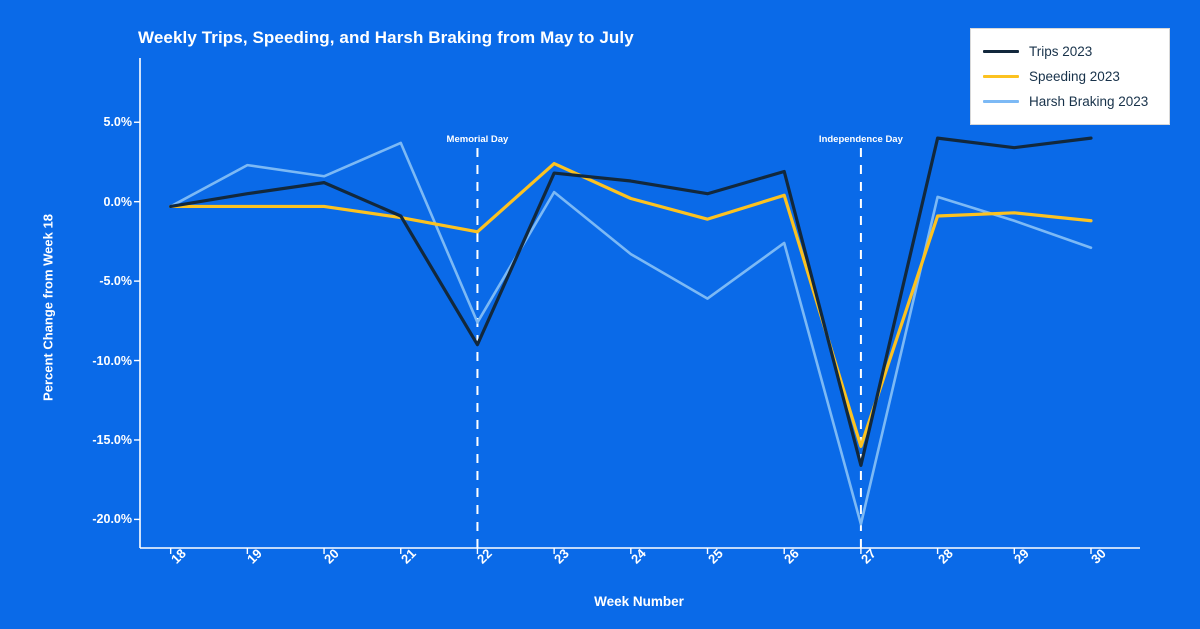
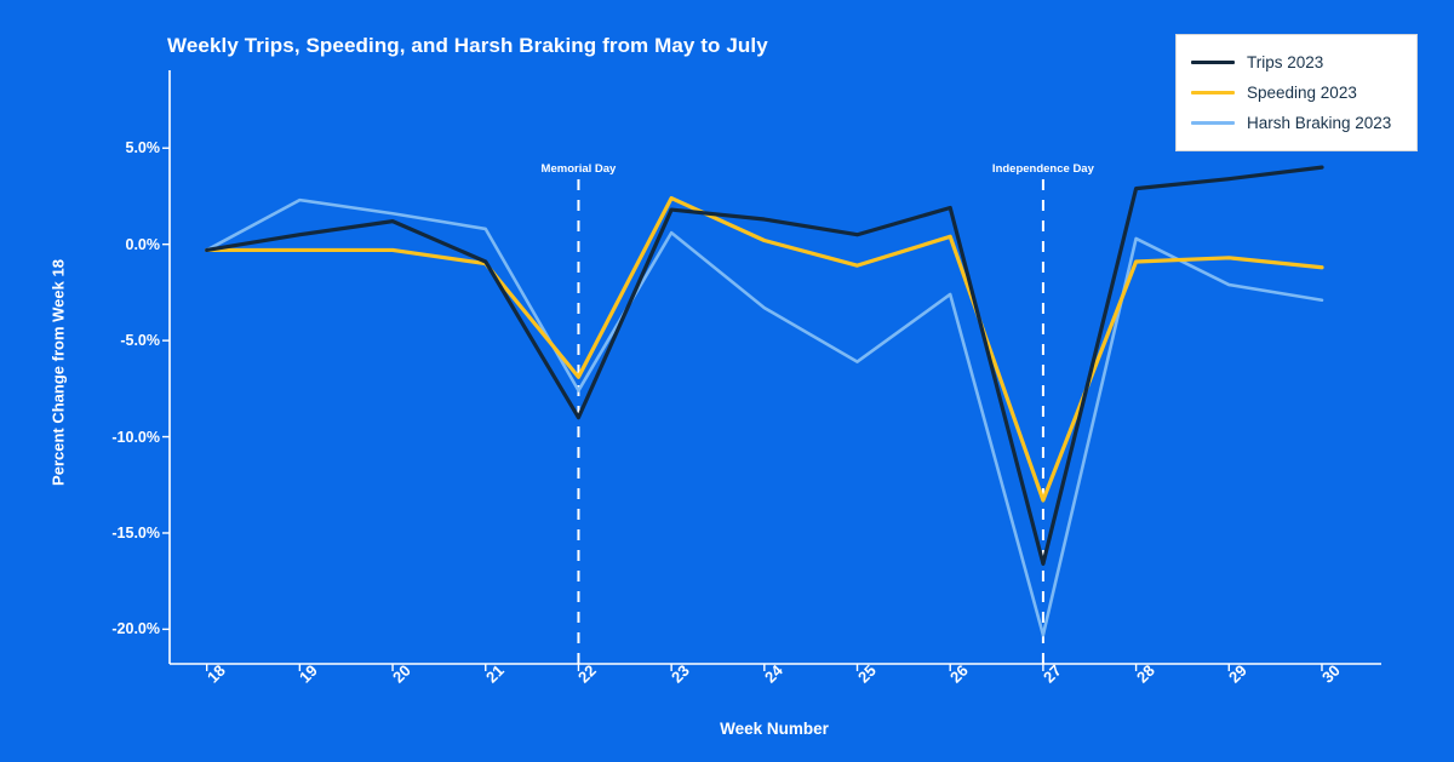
Harsh Braking 2023/21: 3.7% -> 0.8%
Speeding 2023/22: -1.9% -> -6.9%
Speeding 2023/27: -15.4% -> -13.3%
Trips 2023/28: 4.0% -> 2.9%
Harsh Braking 2023/29: -1.2% -> -2.1%
